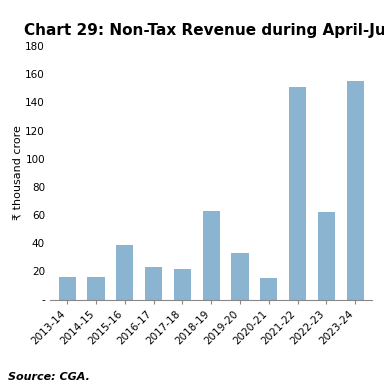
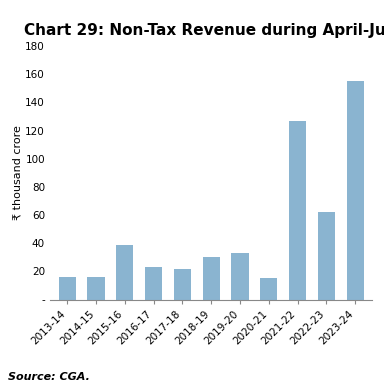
2018-19: 63 -> 30
2021-22: 151 -> 127
